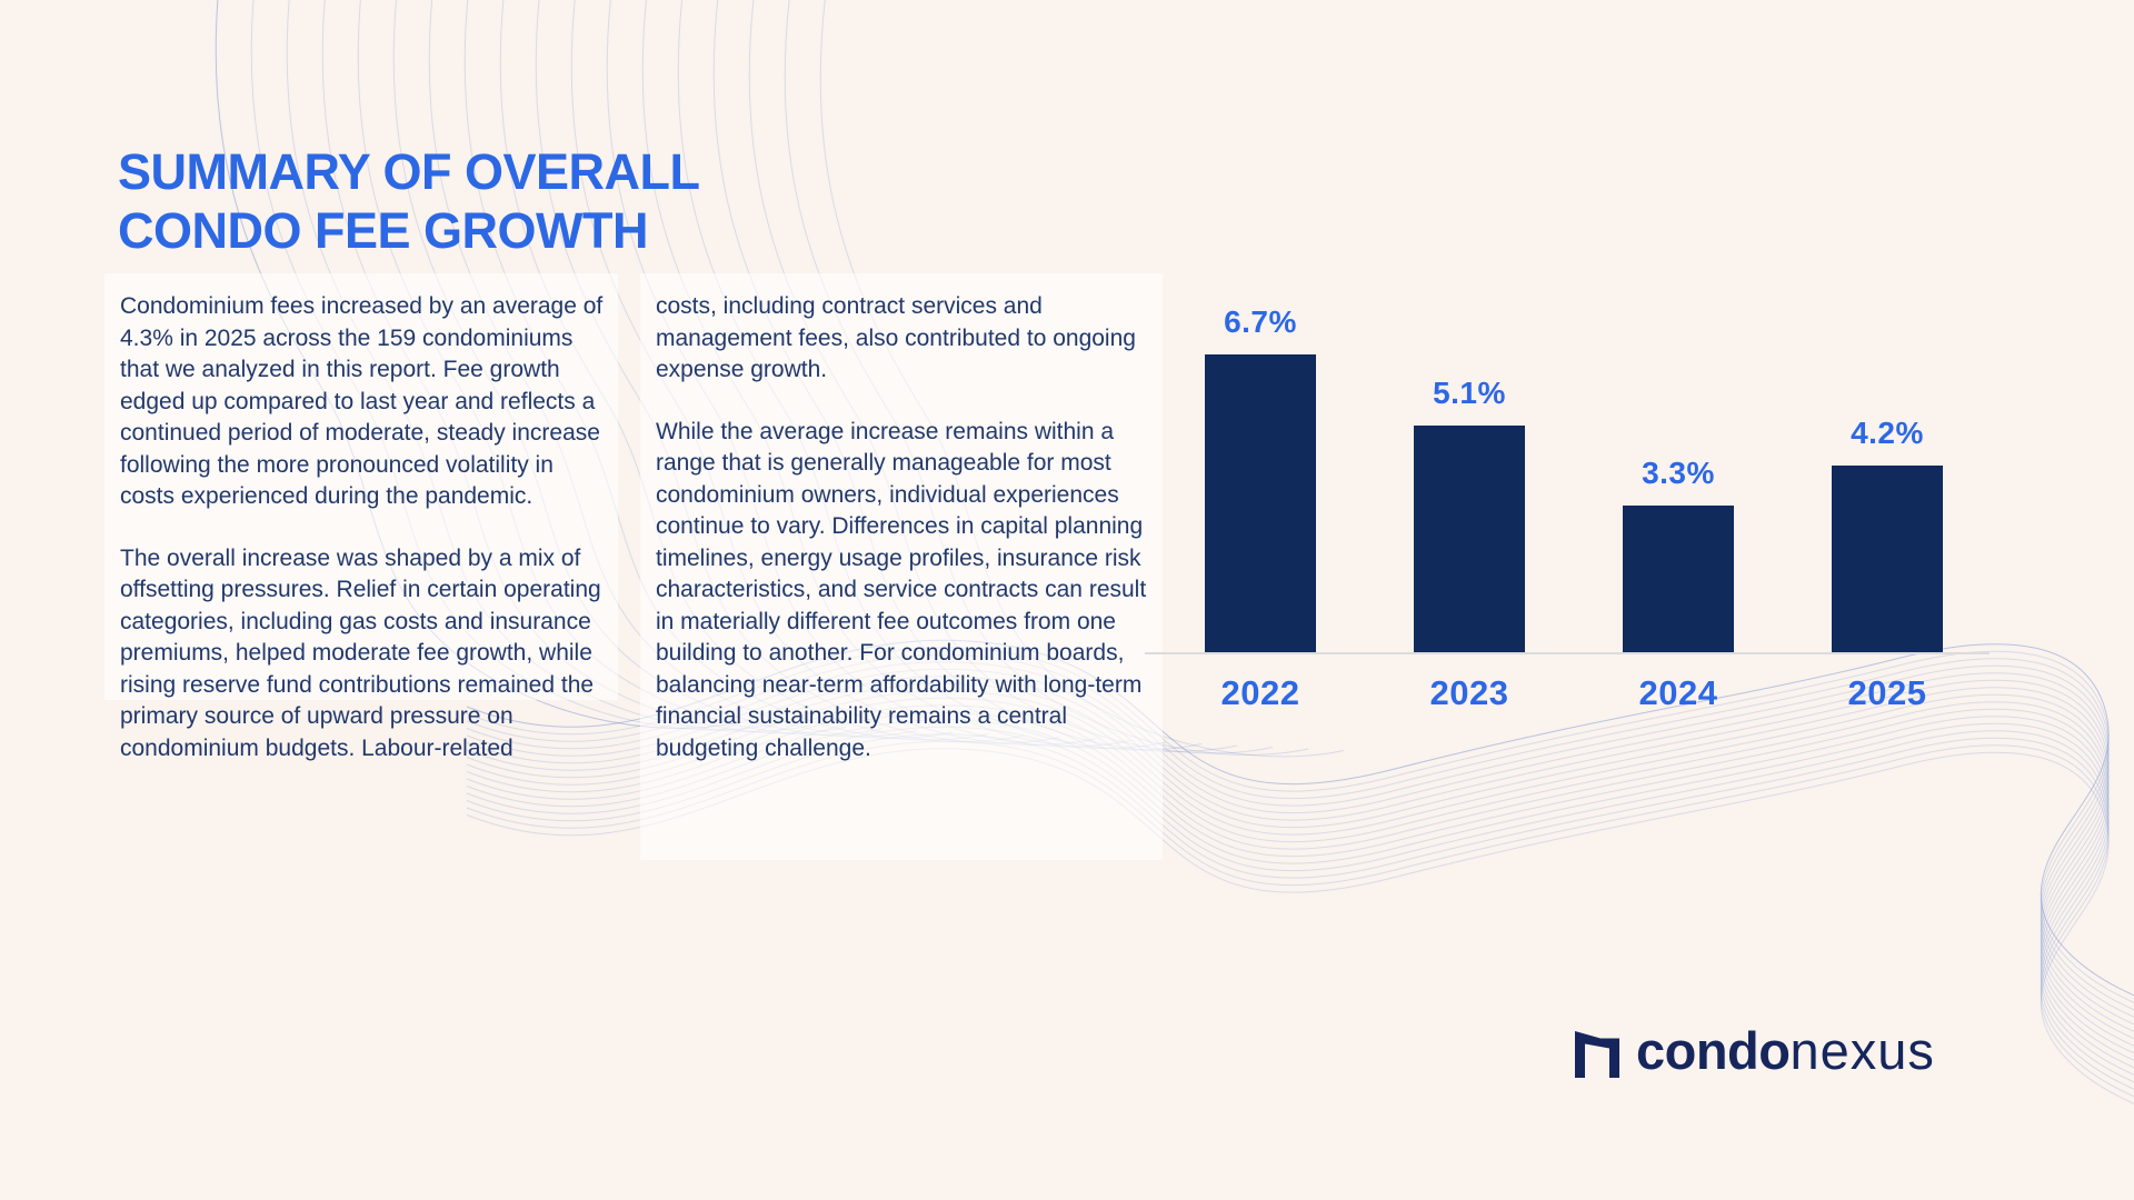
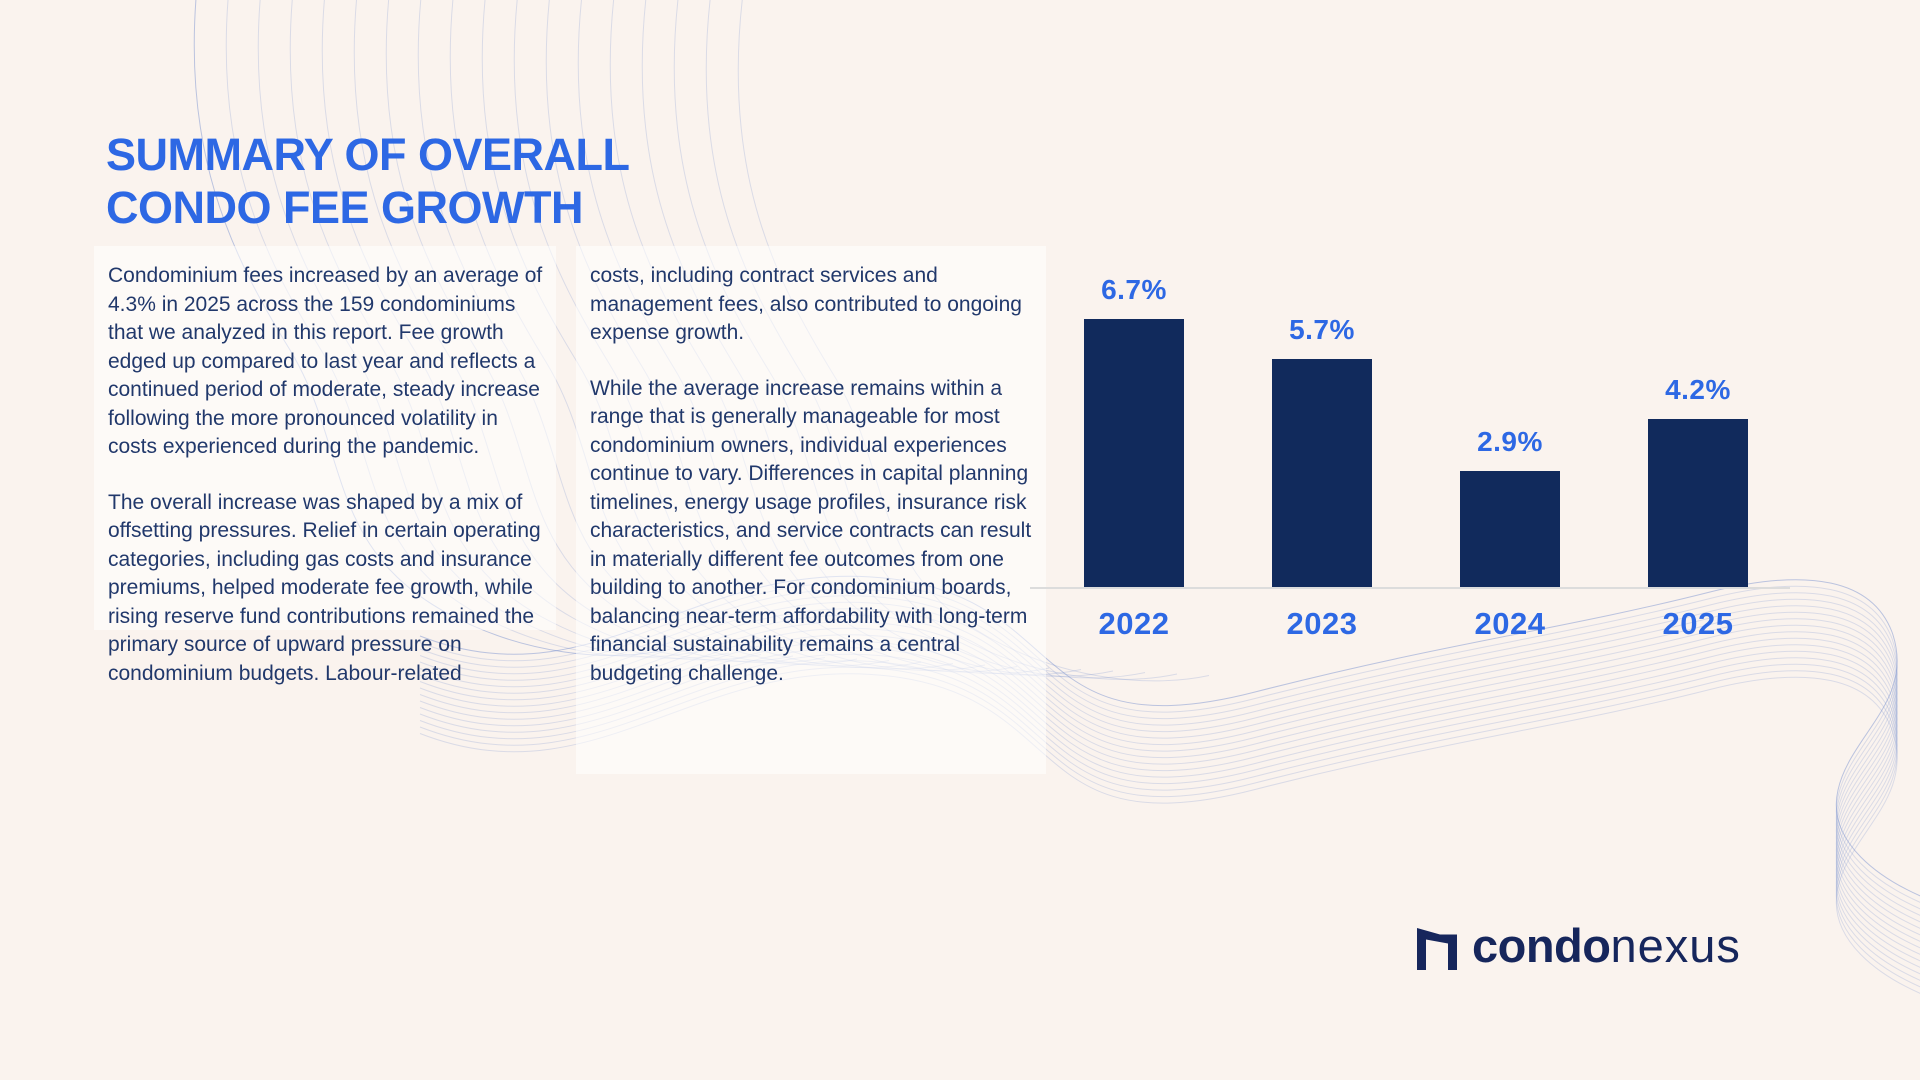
2023: 5.1% -> 5.7%
2024: 3.3% -> 2.9%
